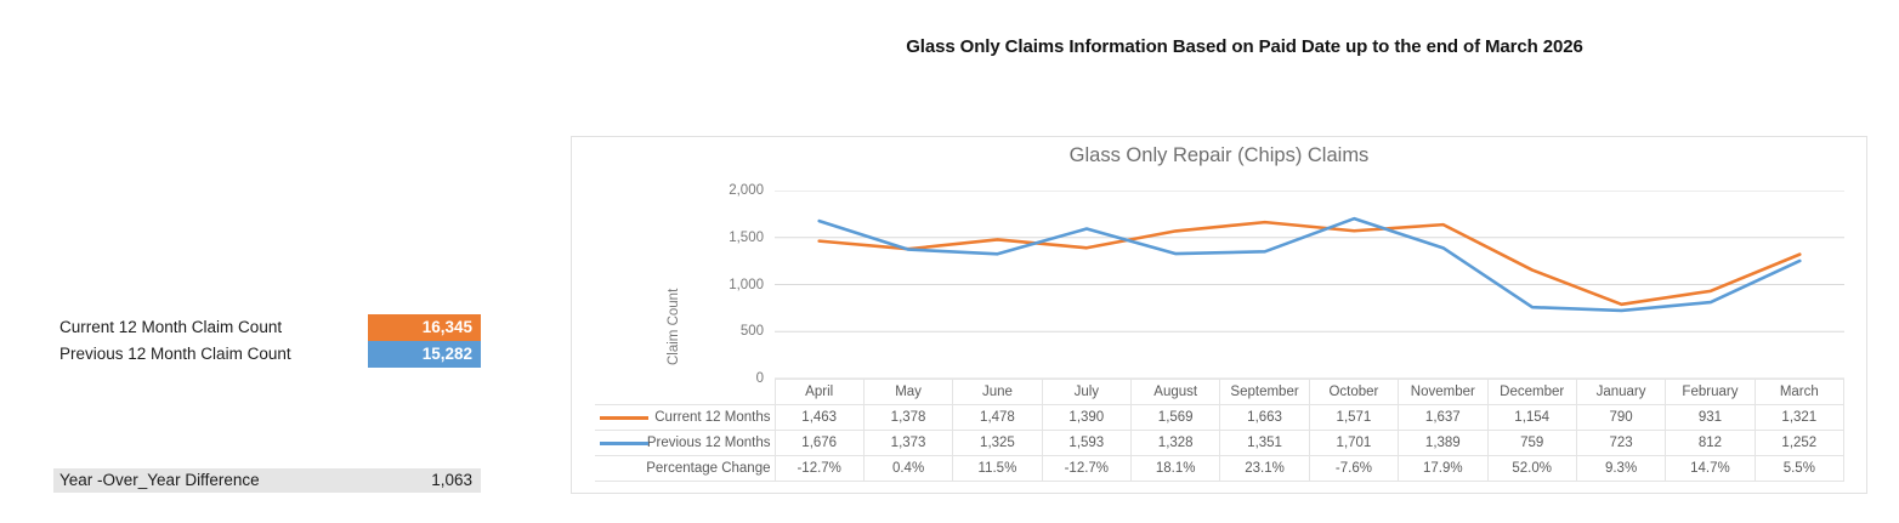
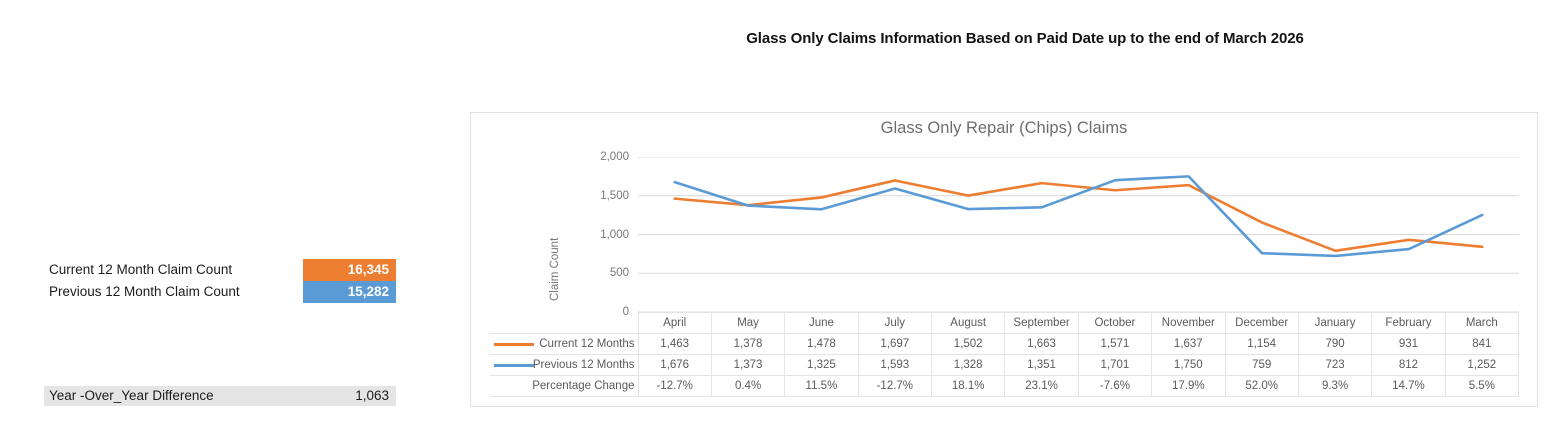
Current 12 Months/July: 1,390 -> 1,697
Current 12 Months/August: 1,569 -> 1,502
Previous 12 Months/November: 1,389 -> 1,750
Current 12 Months/March: 1,321 -> 841
